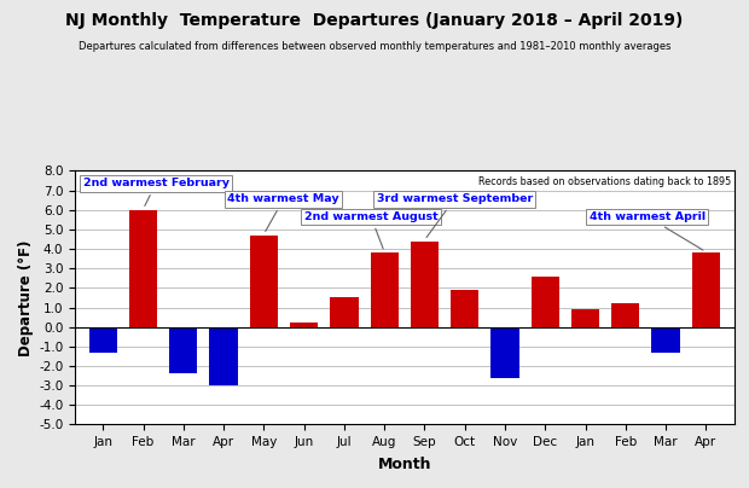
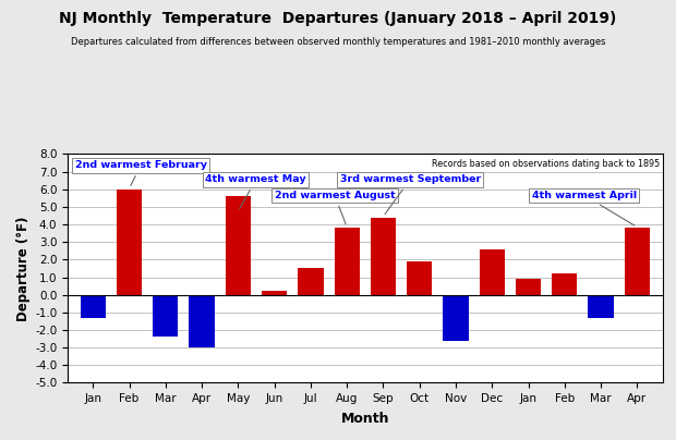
May: 4.7 -> 5.6
